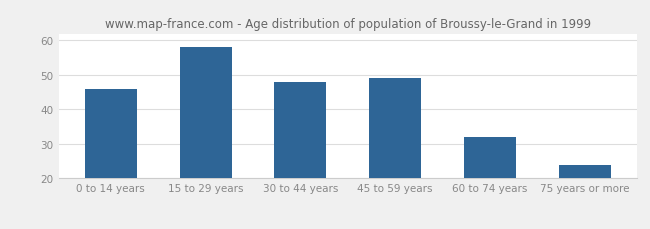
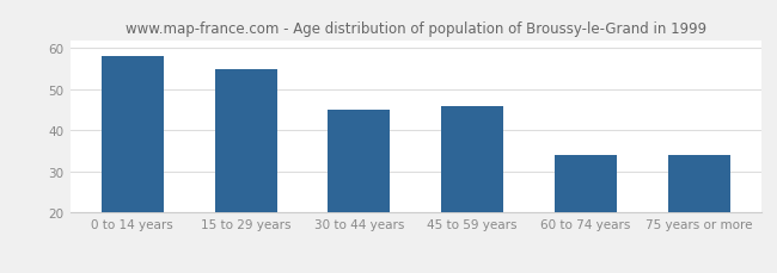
0 to 14 years: 46 -> 58
15 to 29 years: 58 -> 55
30 to 44 years: 48 -> 45
45 to 59 years: 49 -> 46
60 to 74 years: 32 -> 34
75 years or more: 24 -> 34
